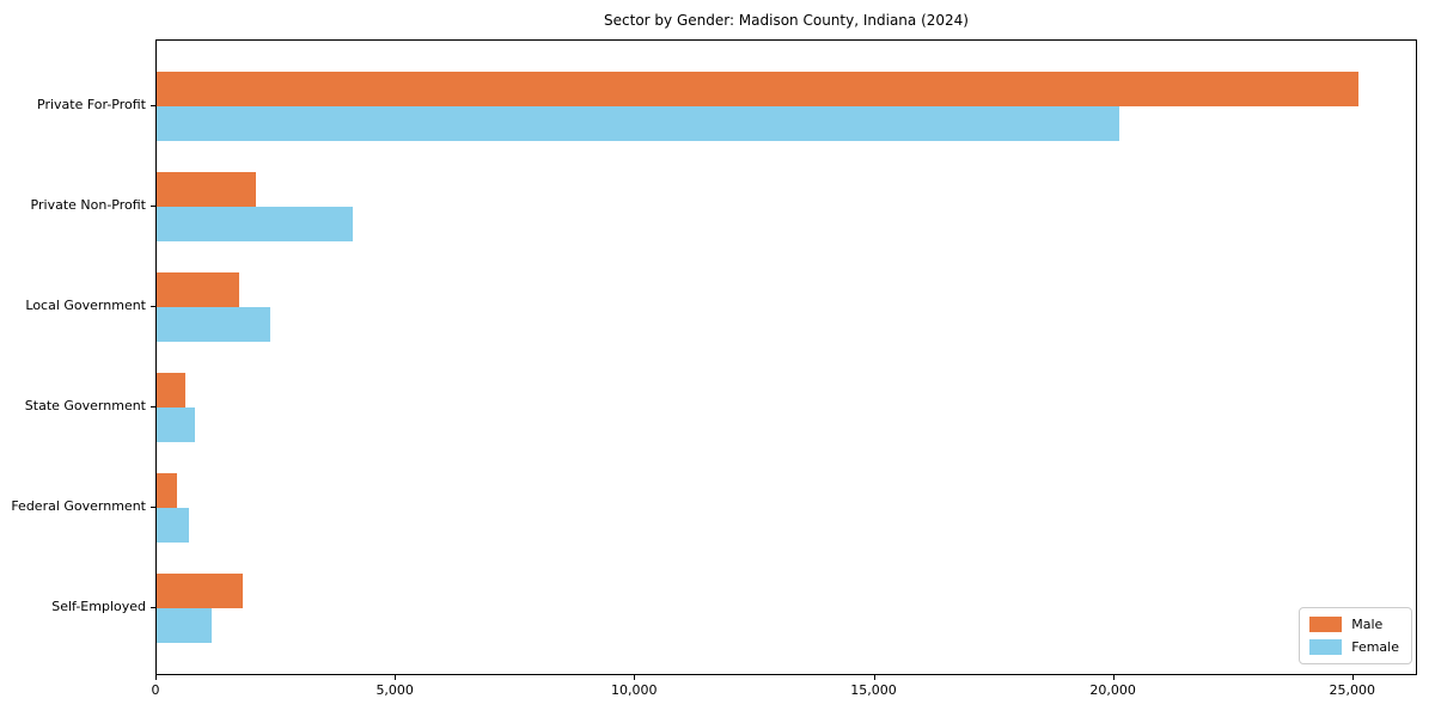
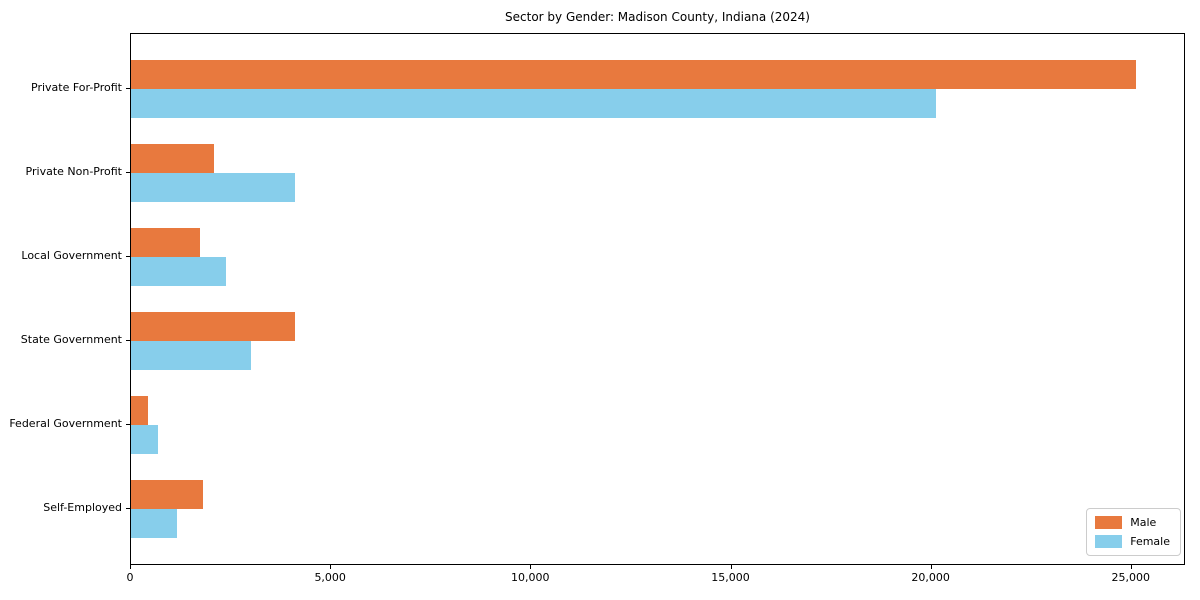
Male/State Government: 600 -> 4100
Female/State Government: 800 -> 3000
